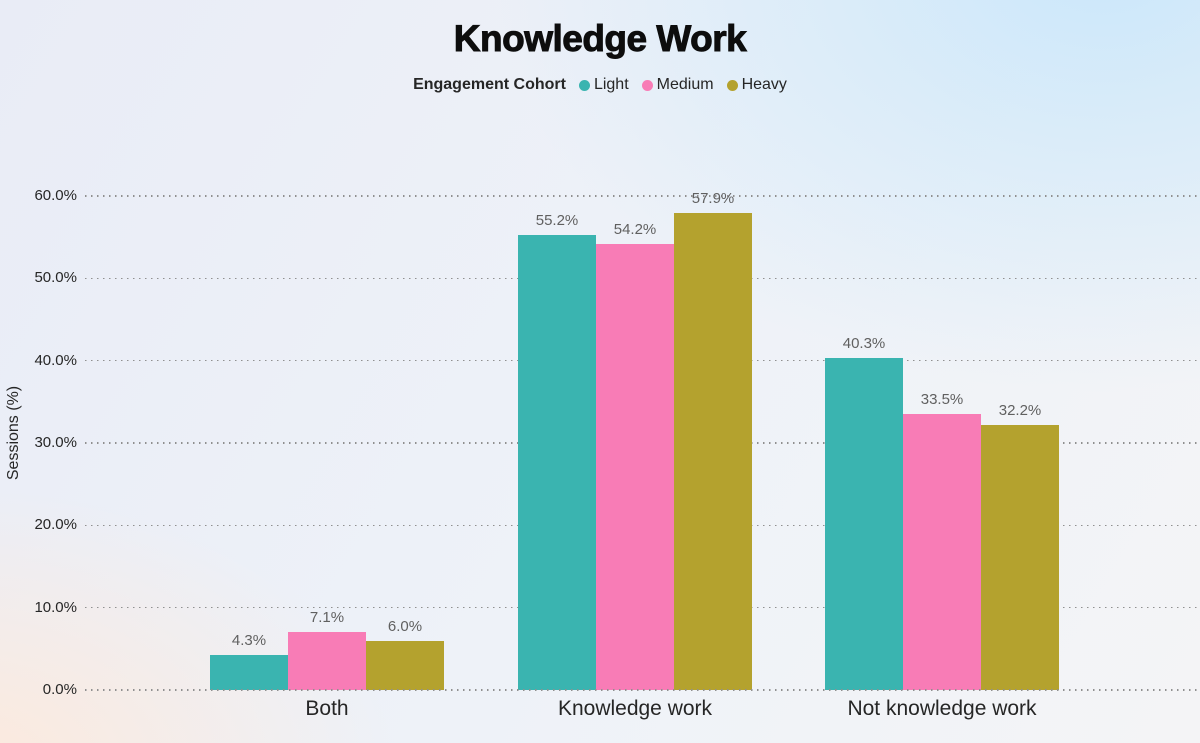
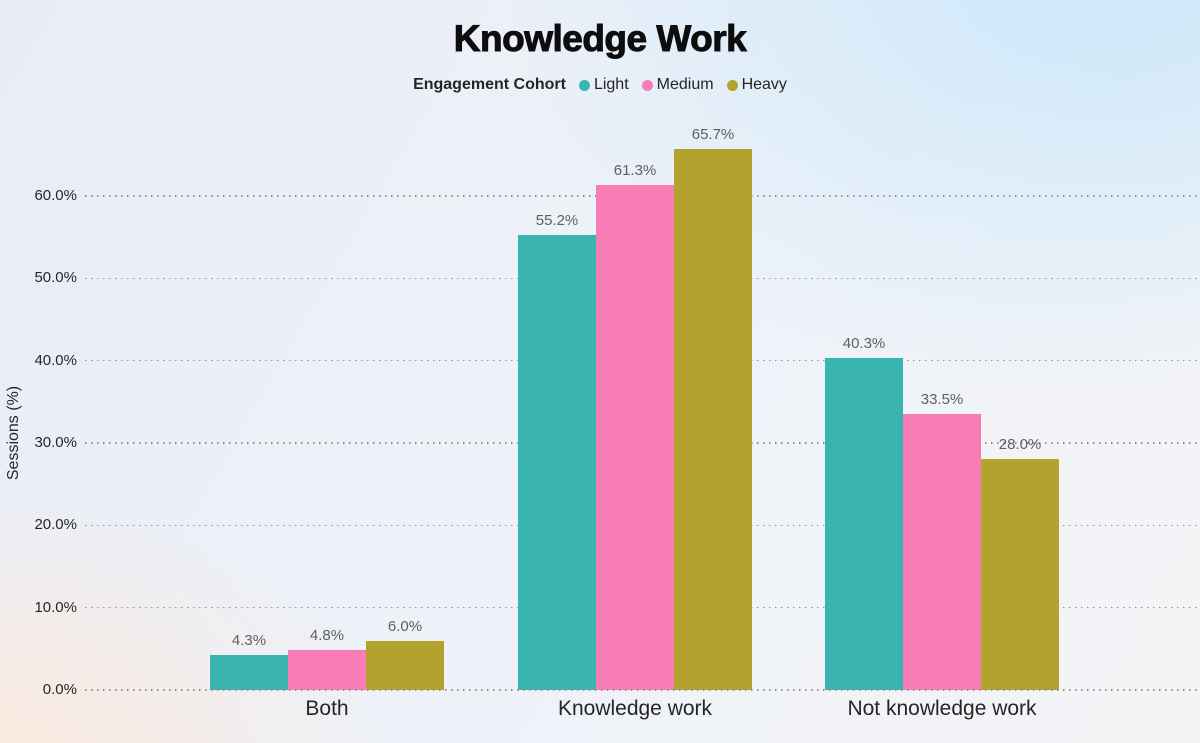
Medium/Both: 7.1% -> 4.8%
Medium/Knowledge work: 54.2% -> 61.3%
Heavy/Knowledge work: 57.9% -> 65.7%
Heavy/Not knowledge work: 32.2% -> 28.0%
